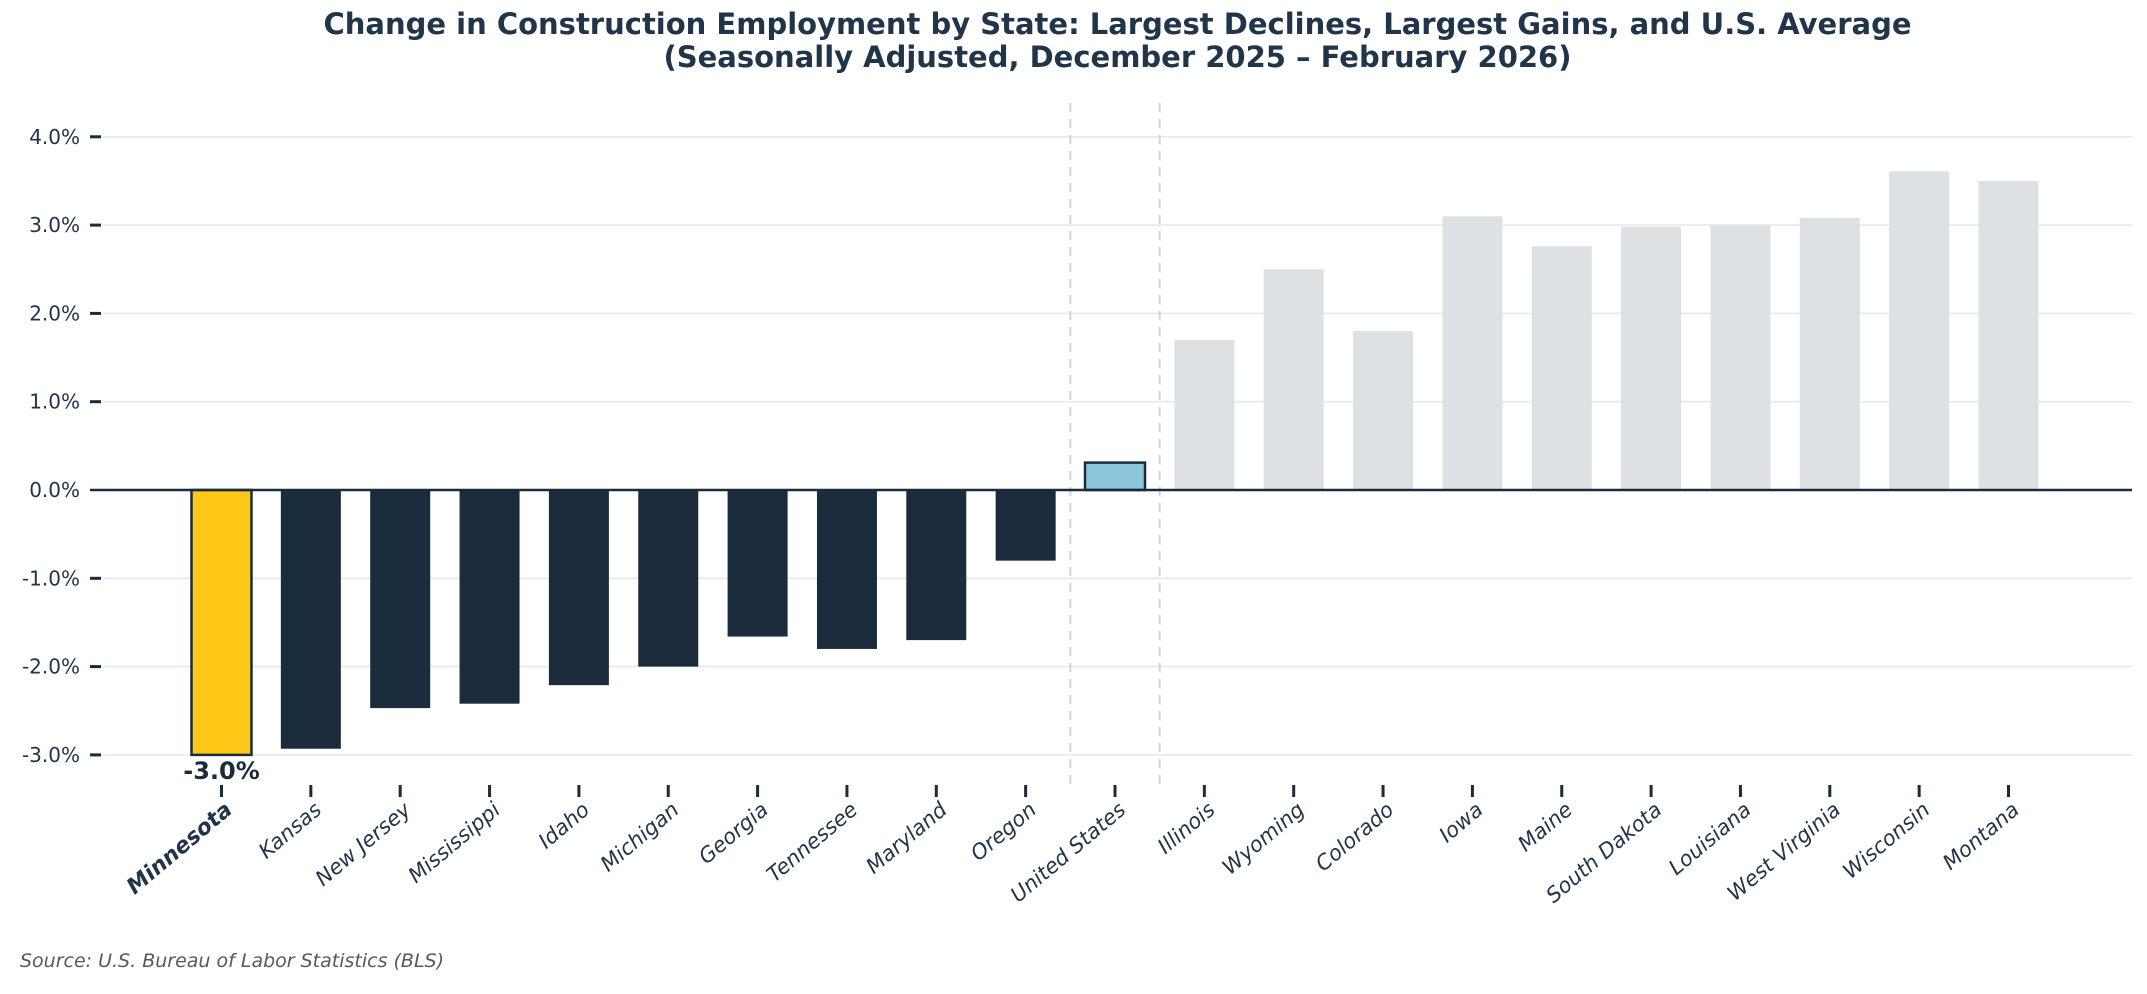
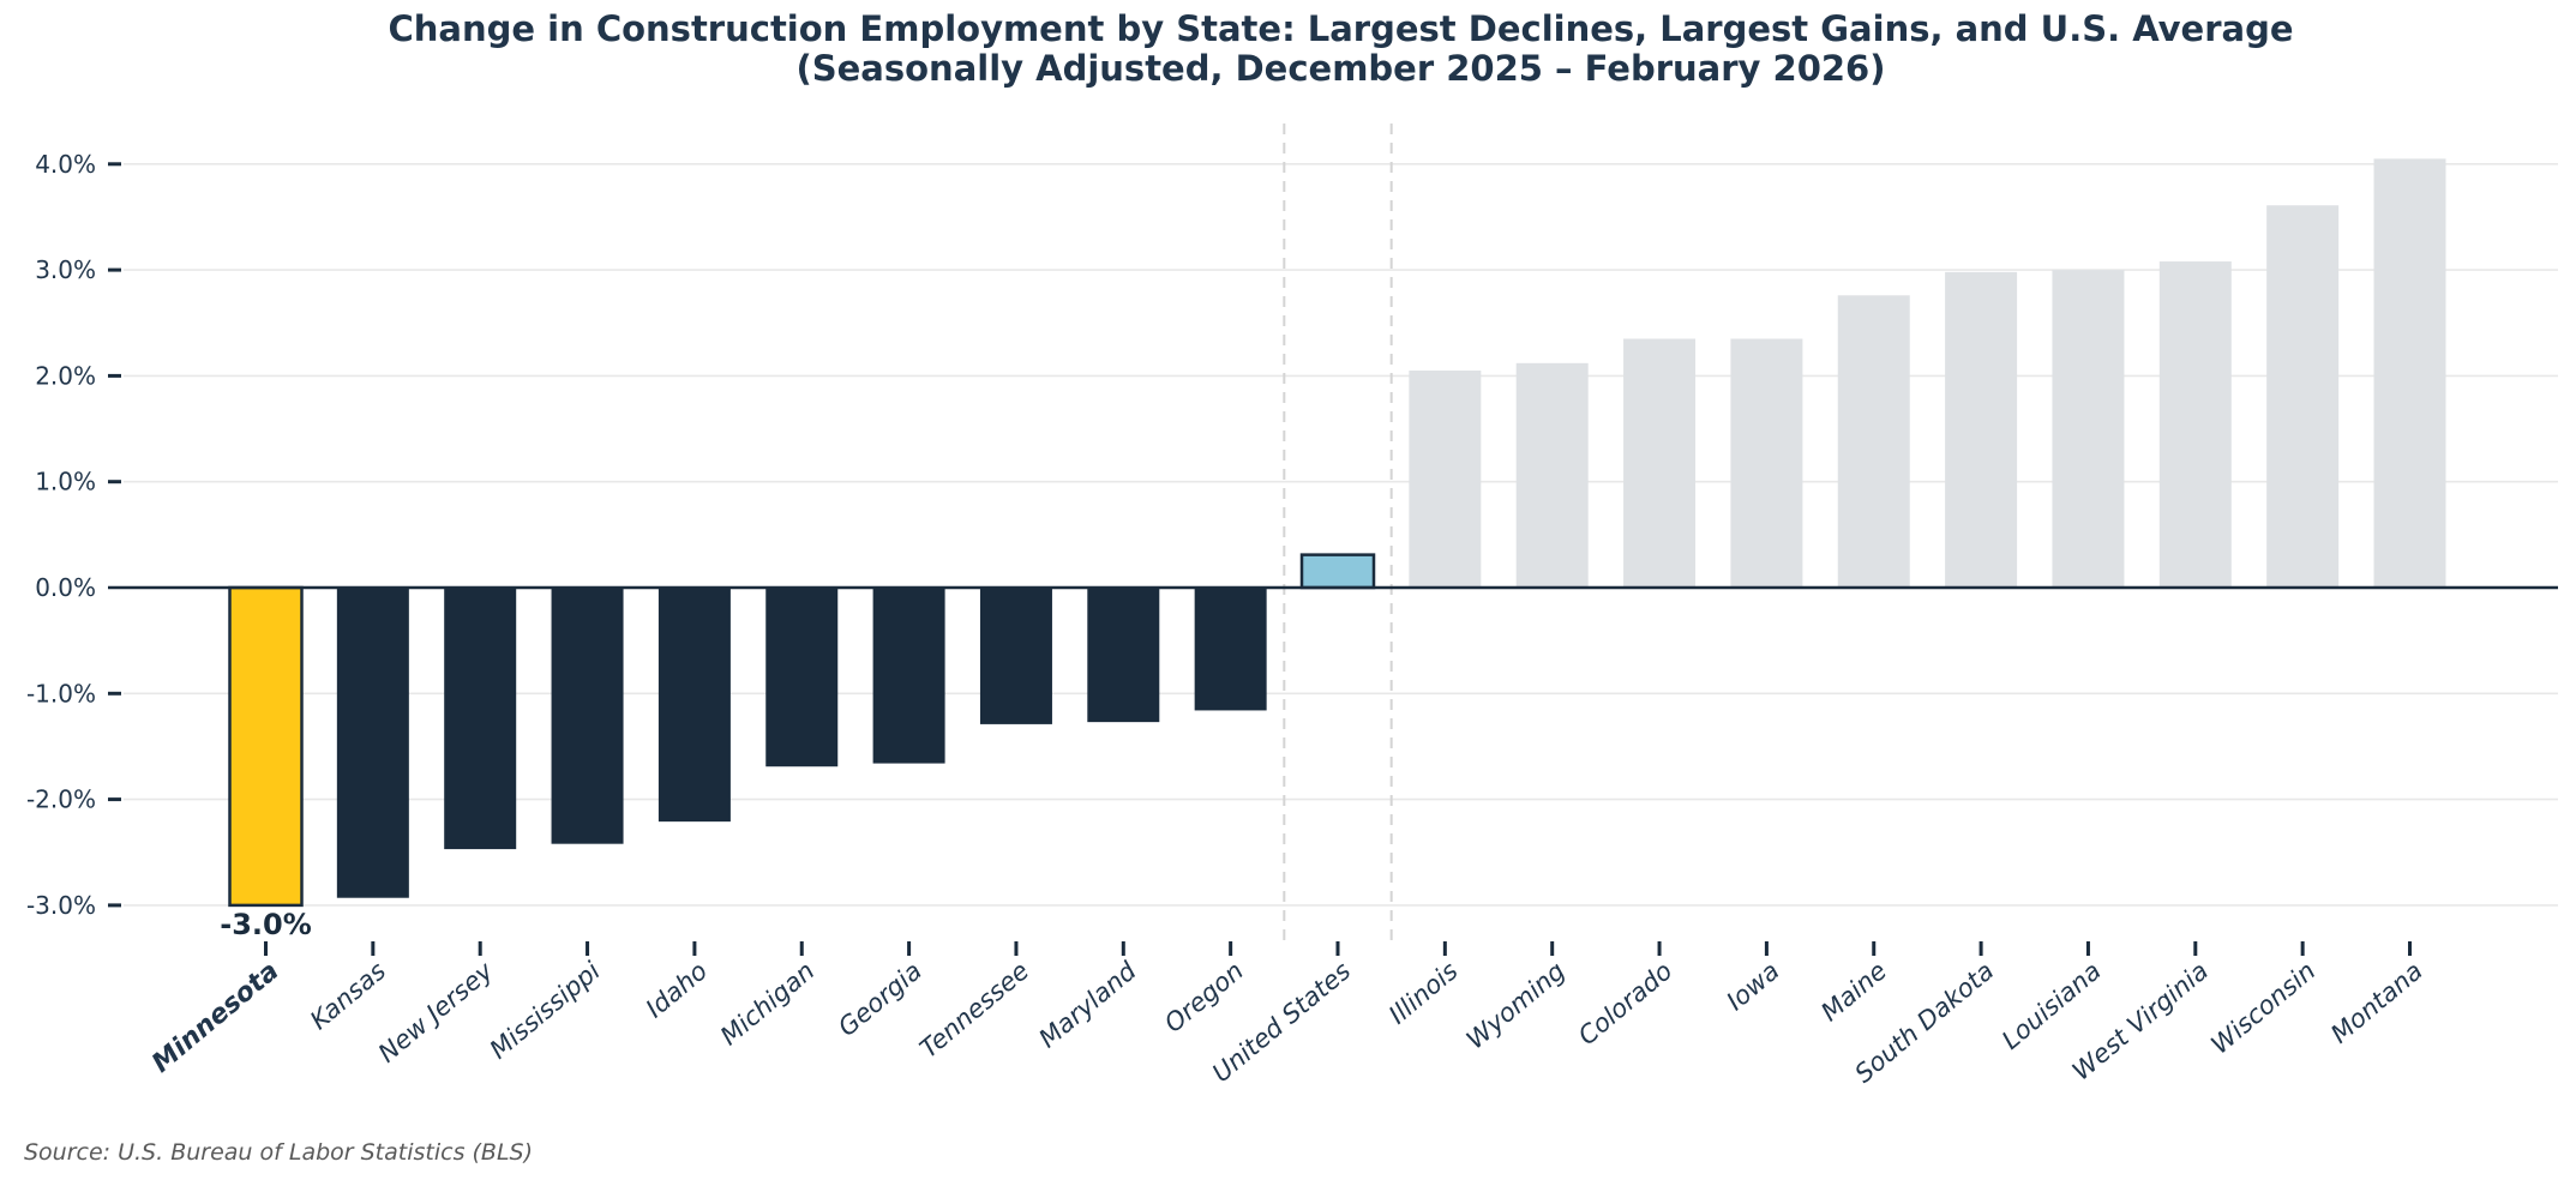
Michigan: -2.0% -> -1.7%
Tennessee: -1.8% -> -1.3%
Maryland: -1.7% -> -1.3%
Oregon: -0.8% -> -1.2%
Illinois: 1.7% -> 2.0%
Wyoming: 2.5% -> 2.1%
Colorado: 1.8% -> 2.4%
Iowa: 3.1% -> 2.4%
Montana: 3.5% -> 4.0%
